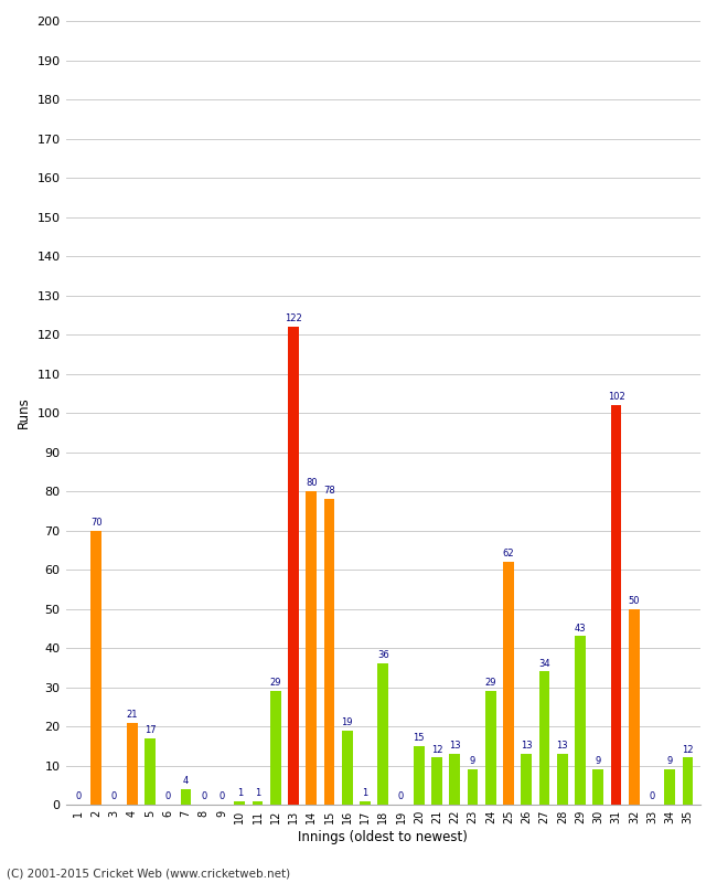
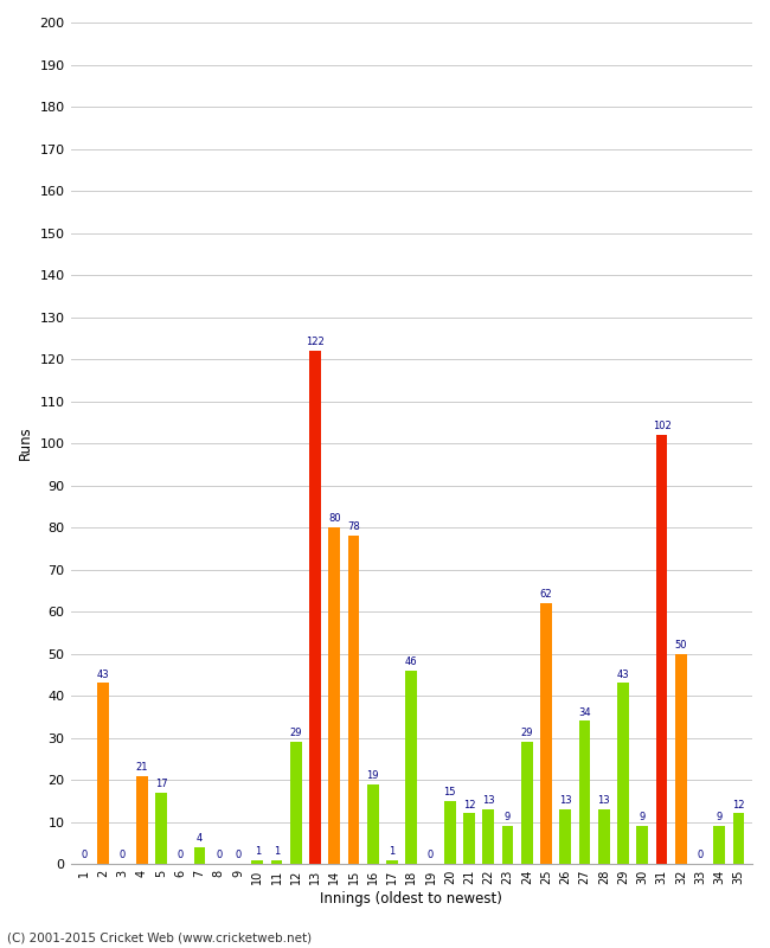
2: 70 -> 43
18: 36 -> 46
